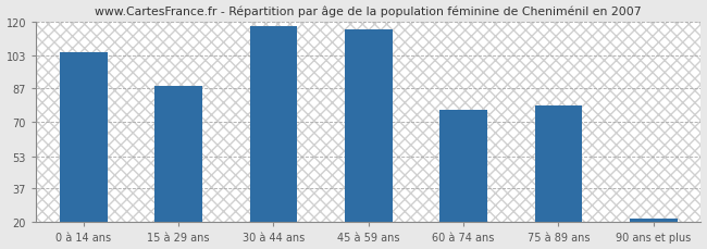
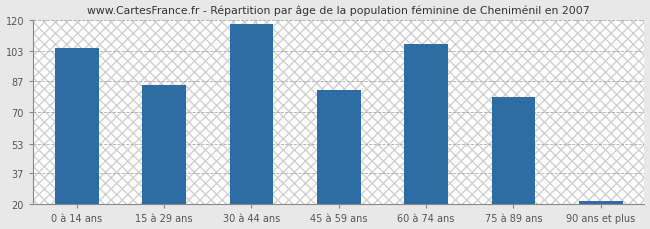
15 à 29 ans: 88 -> 85
45 à 59 ans: 116 -> 82
60 à 74 ans: 76 -> 107
